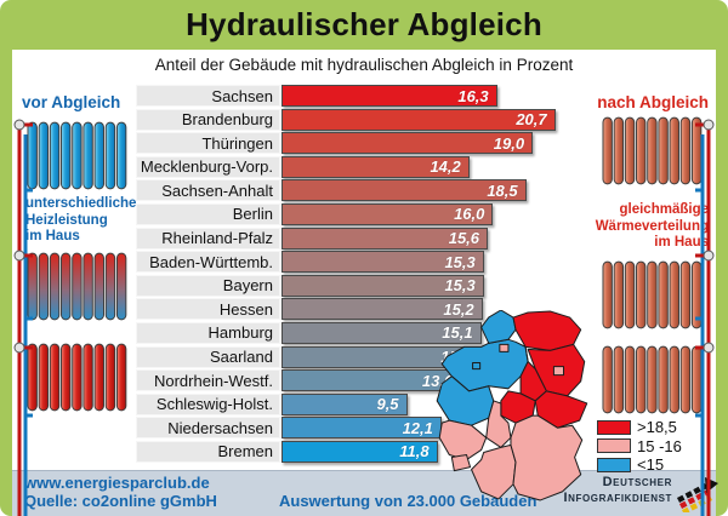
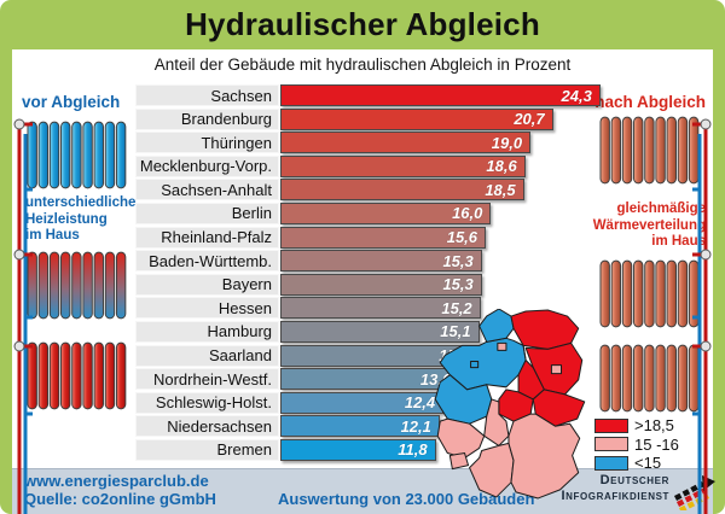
Sachsen: 16,3 -> 24,3
Mecklenburg-Vorp.: 14,2 -> 18,6
Schleswig-Holst.: 9,5 -> 12,4
